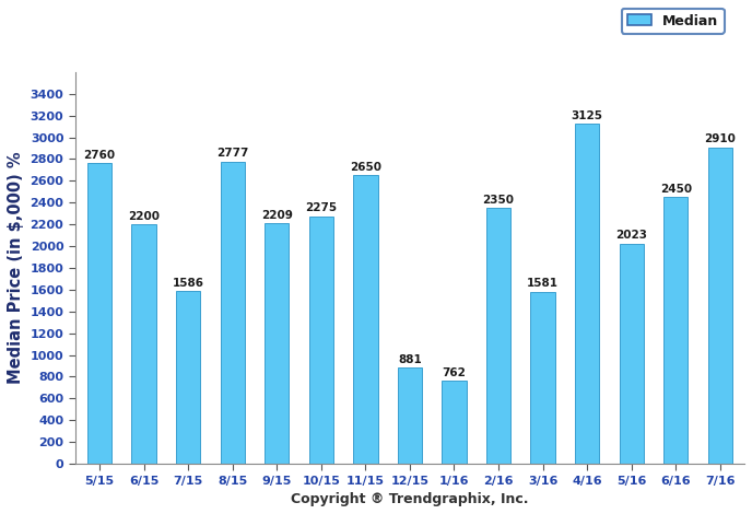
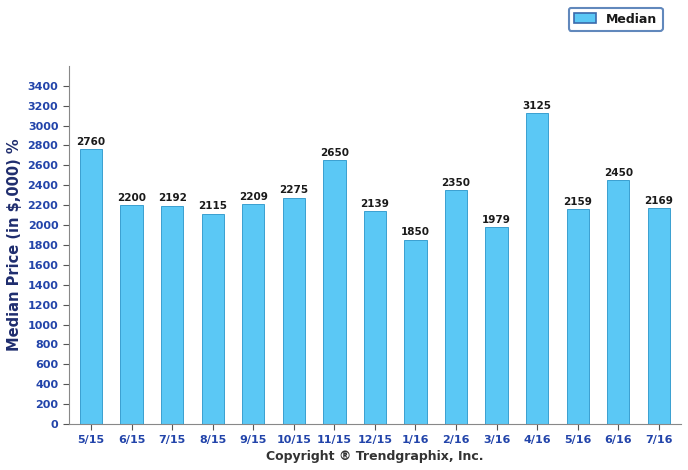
7/15: 1586 -> 2192
8/15: 2777 -> 2115
12/15: 881 -> 2139
1/16: 762 -> 1850
3/16: 1581 -> 1979
5/16: 2023 -> 2159
7/16: 2910 -> 2169
